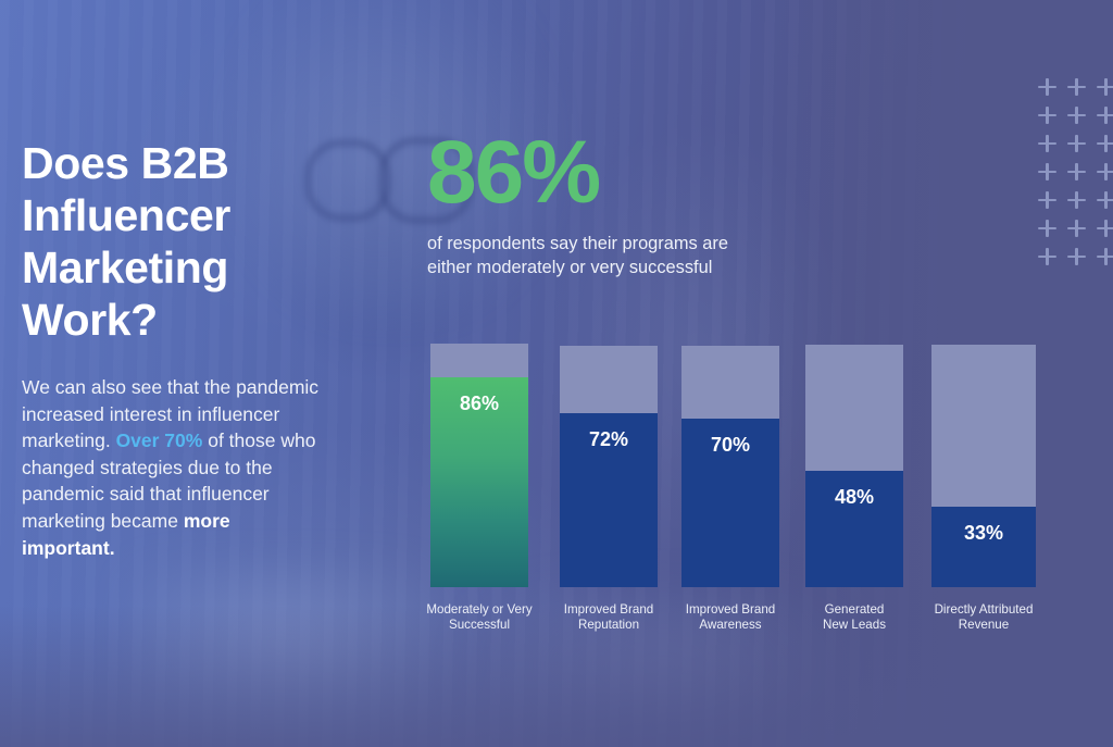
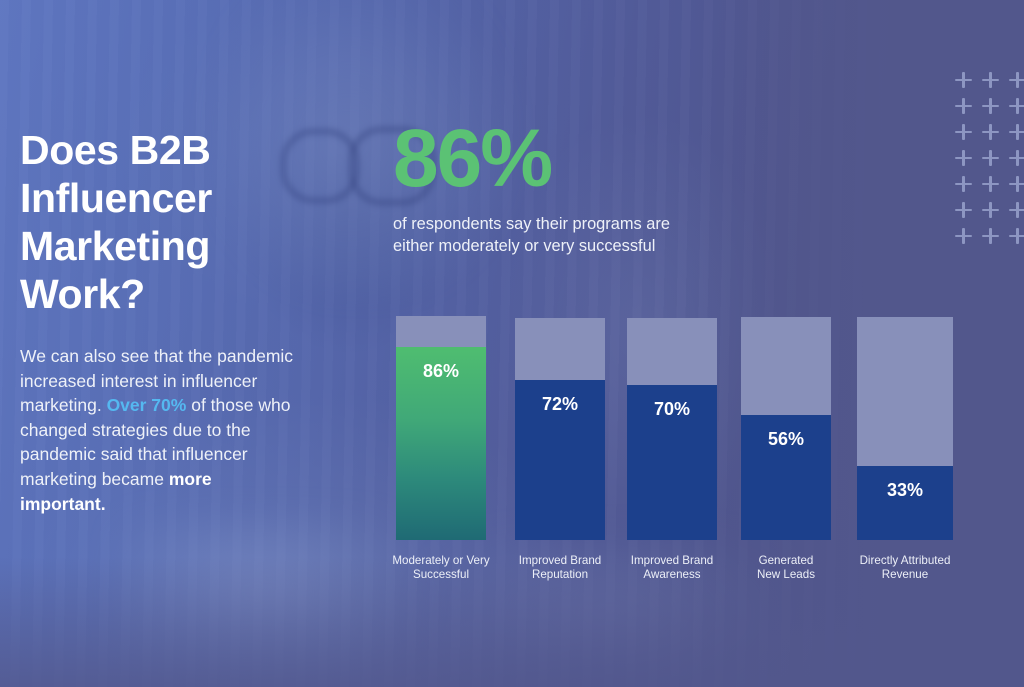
Generated New Leads: 48% -> 56%
